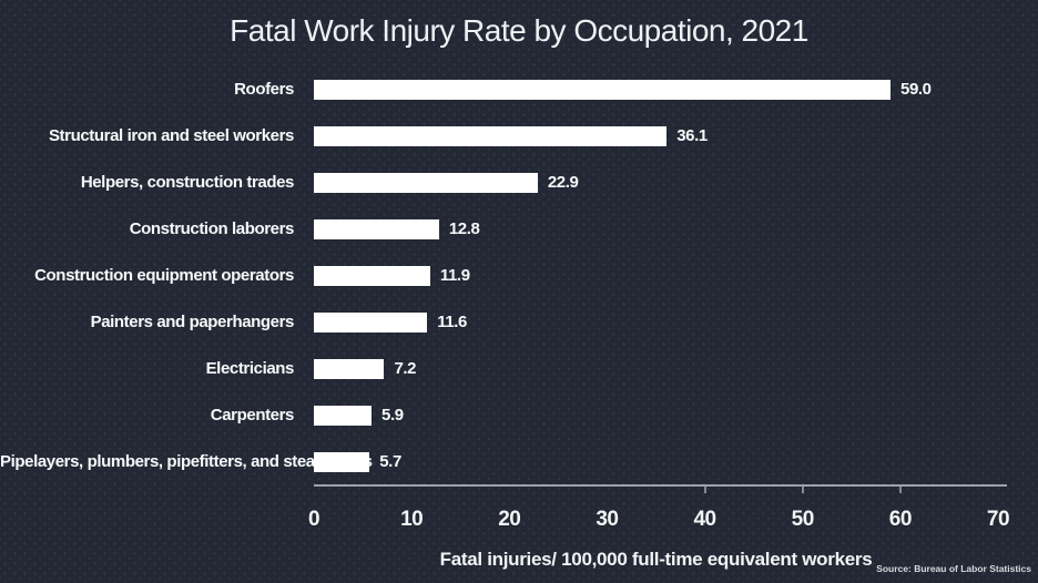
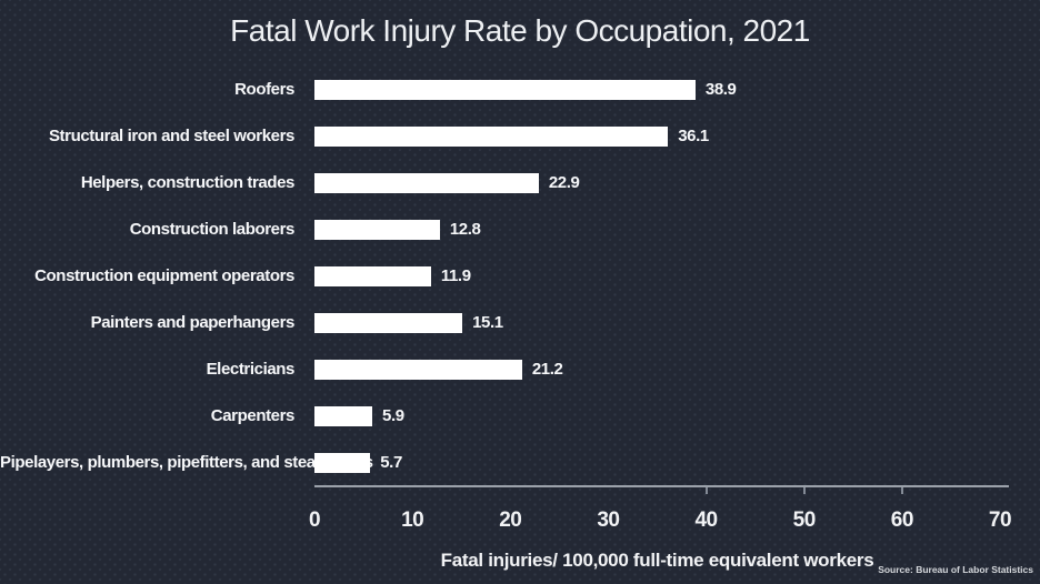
Roofers: 59.0 -> 38.9
Painters and paperhangers: 11.6 -> 15.1
Electricians: 7.2 -> 21.2
